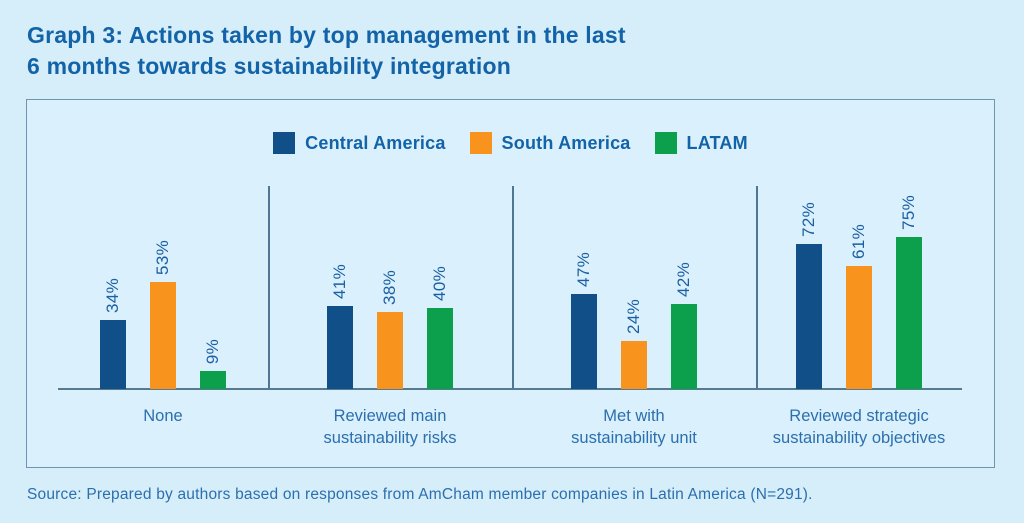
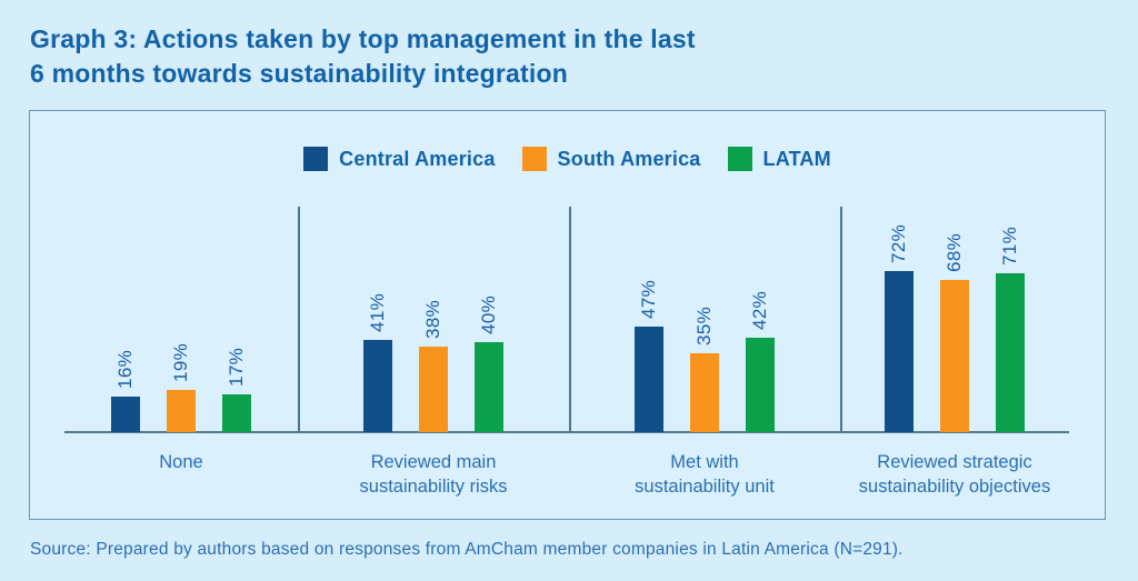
Central America/None: 34% -> 16%
South America/None: 53% -> 19%
LATAM/None: 9% -> 17%
South America/Met with sustainability unit: 24% -> 35%
South America/Reviewed strategic sustainability objectives: 61% -> 68%
LATAM/Reviewed strategic sustainability objectives: 75% -> 71%
